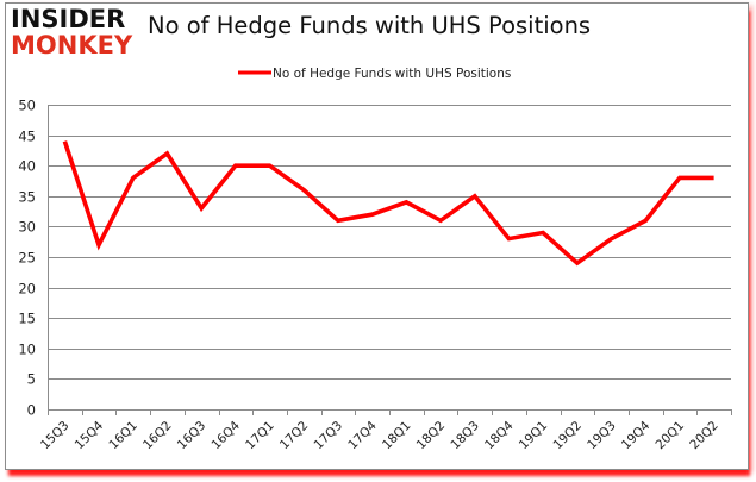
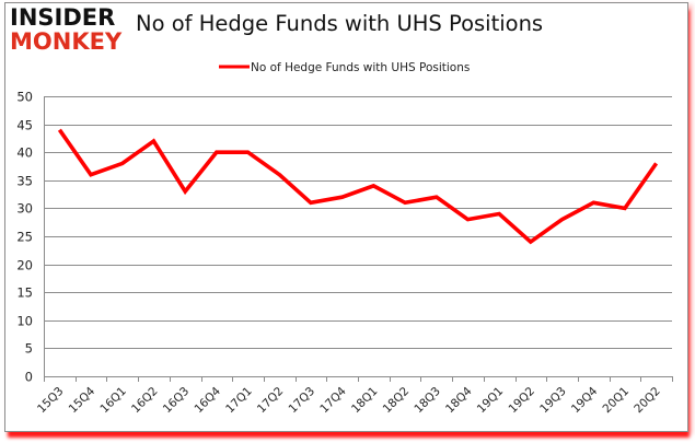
15Q4: 27 -> 36
18Q3: 35 -> 32
20Q1: 38 -> 30
